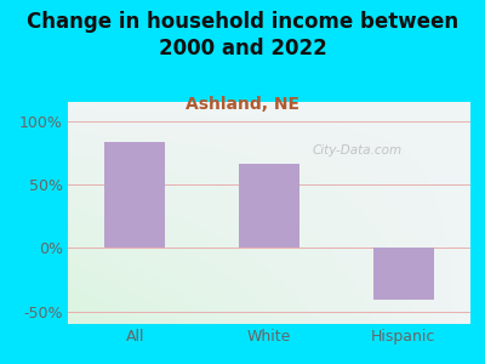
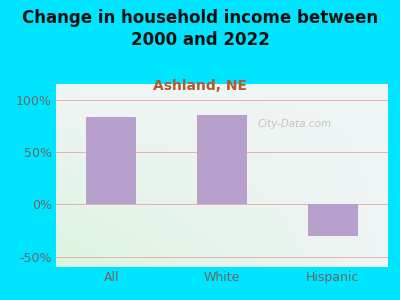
White: 66% -> 85%
Hispanic: -41% -> -30%
